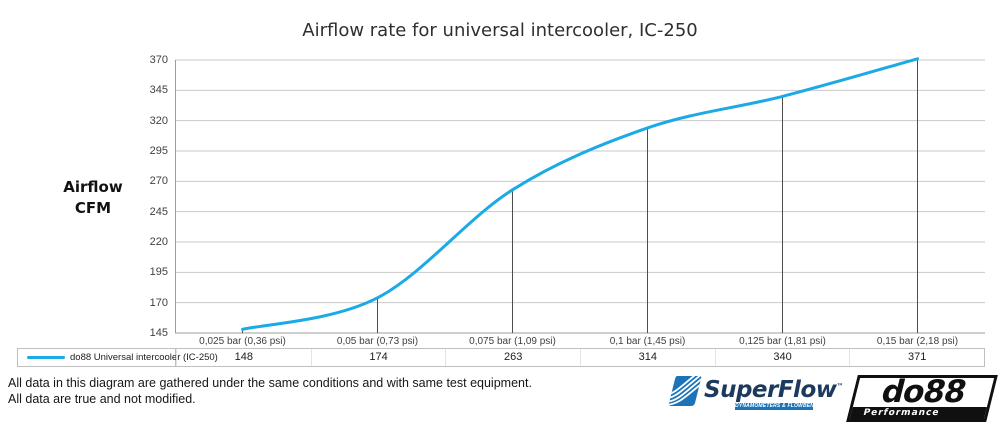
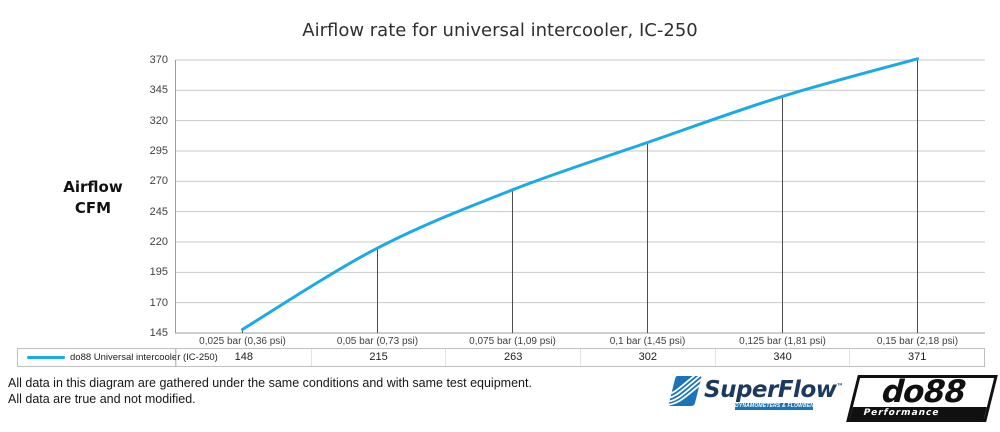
0,05 bar (0,73 psi): 174 -> 215
0,1 bar (1,45 psi): 314 -> 302
